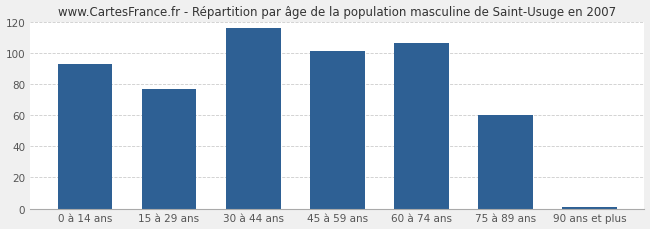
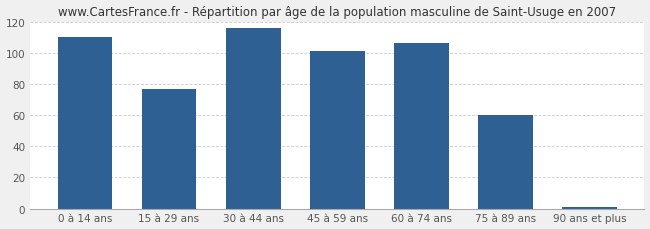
0 à 14 ans: 93 -> 110
